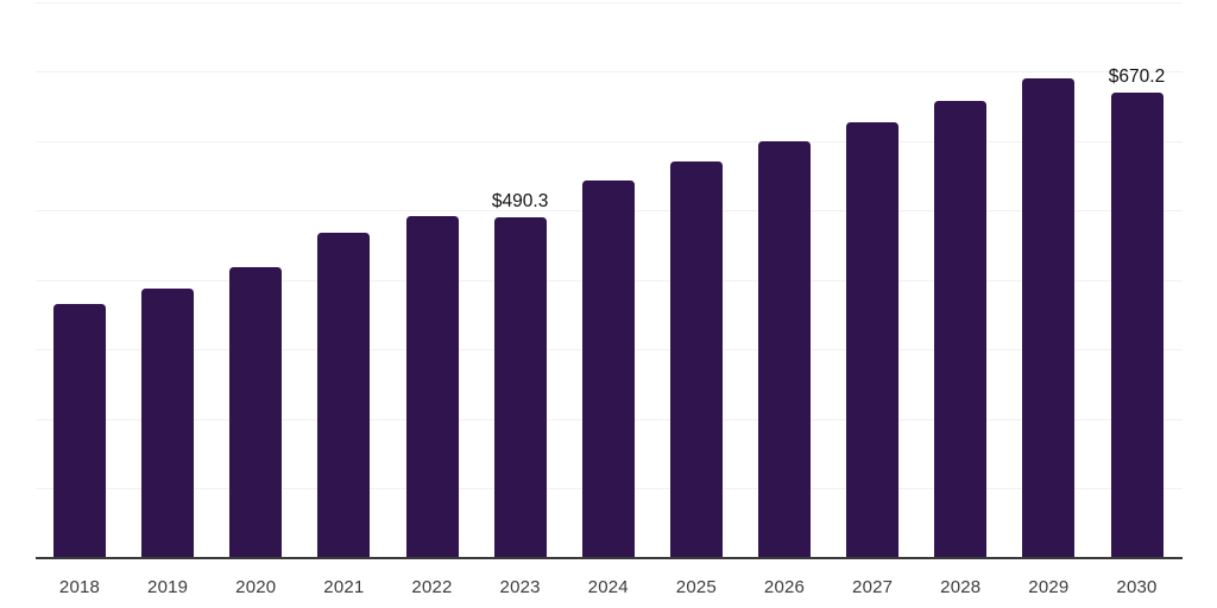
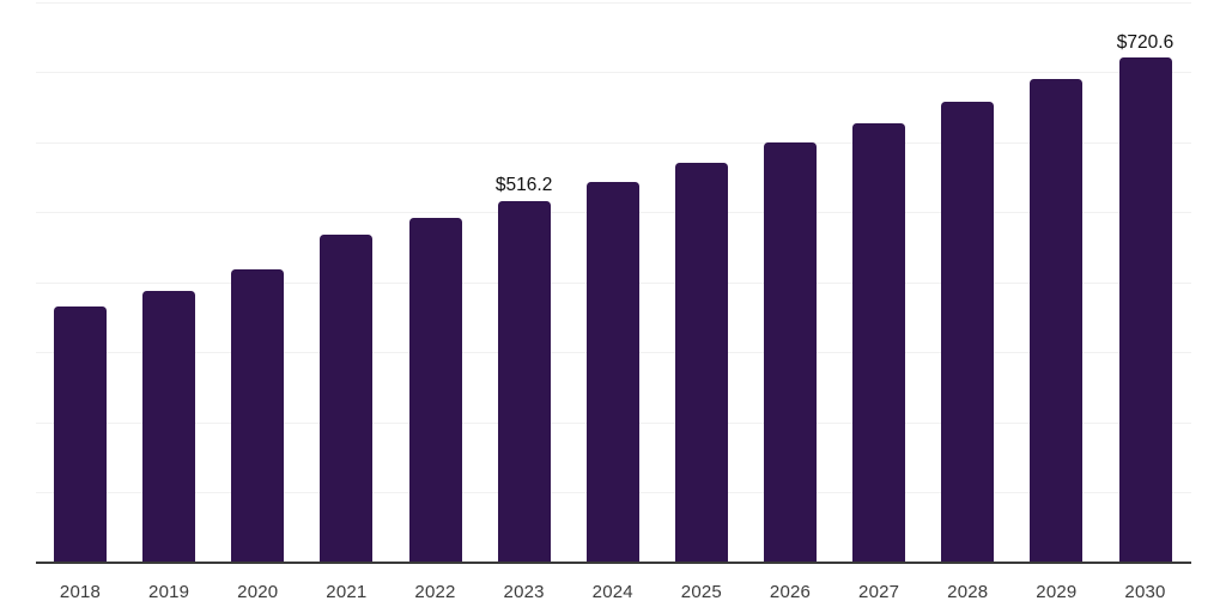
2023: $490.3 -> $516.2
2030: $670.2 -> $720.6
